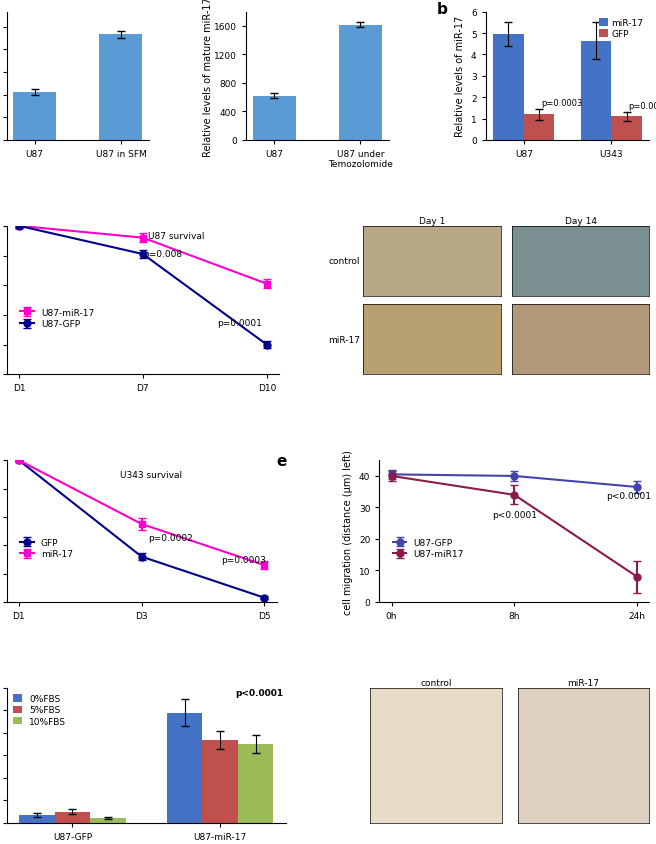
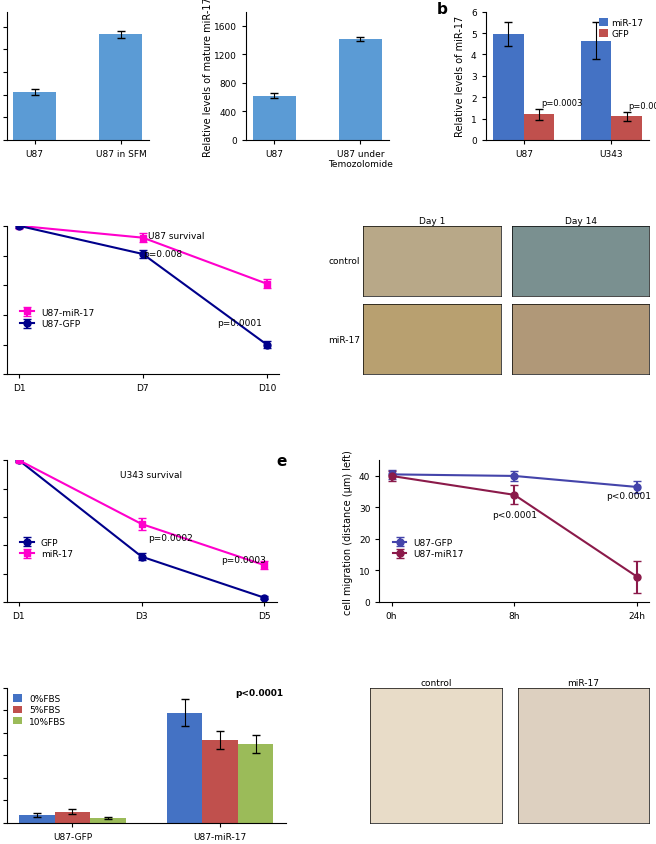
U87 under Temozolomide: 1620 -> 1420
